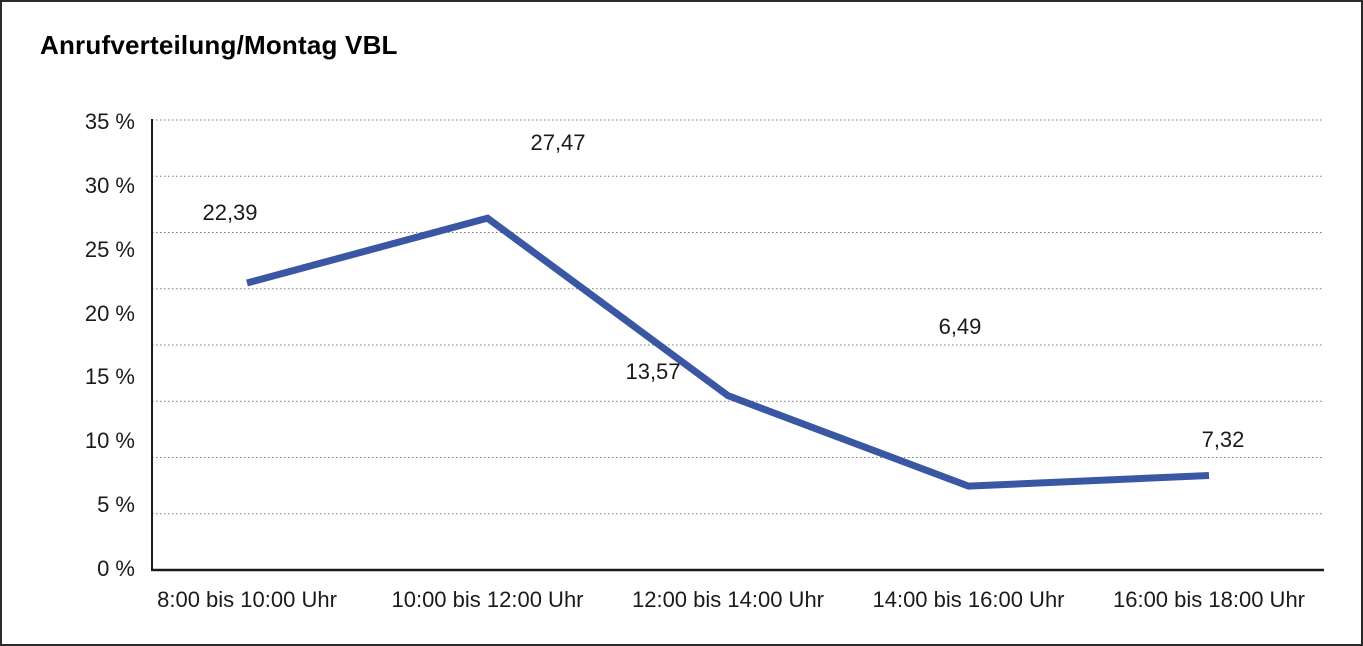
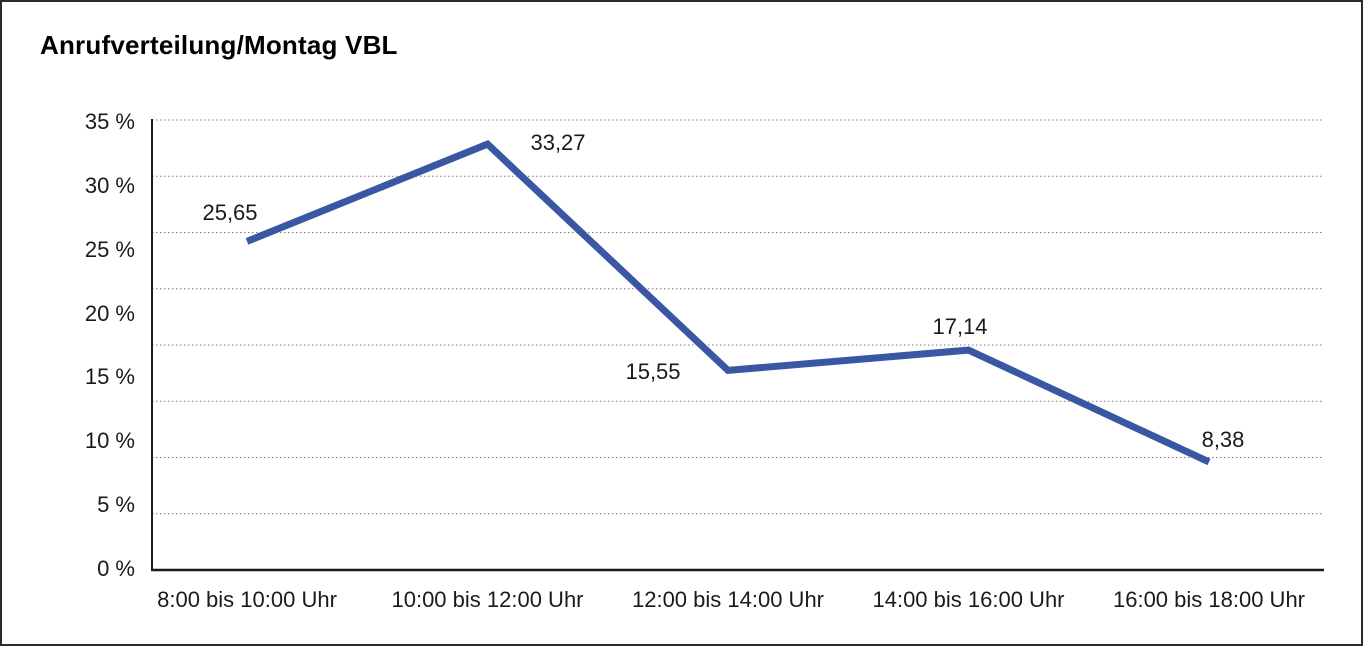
8:00 bis 10:00 Uhr: 22,39 -> 25,65
10:00 bis 12:00 Uhr: 27,47 -> 33,27
12:00 bis 14:00 Uhr: 13,57 -> 15,55
14:00 bis 16:00 Uhr: 6,49 -> 17,14
16:00 bis 18:00 Uhr: 7,32 -> 8,38
